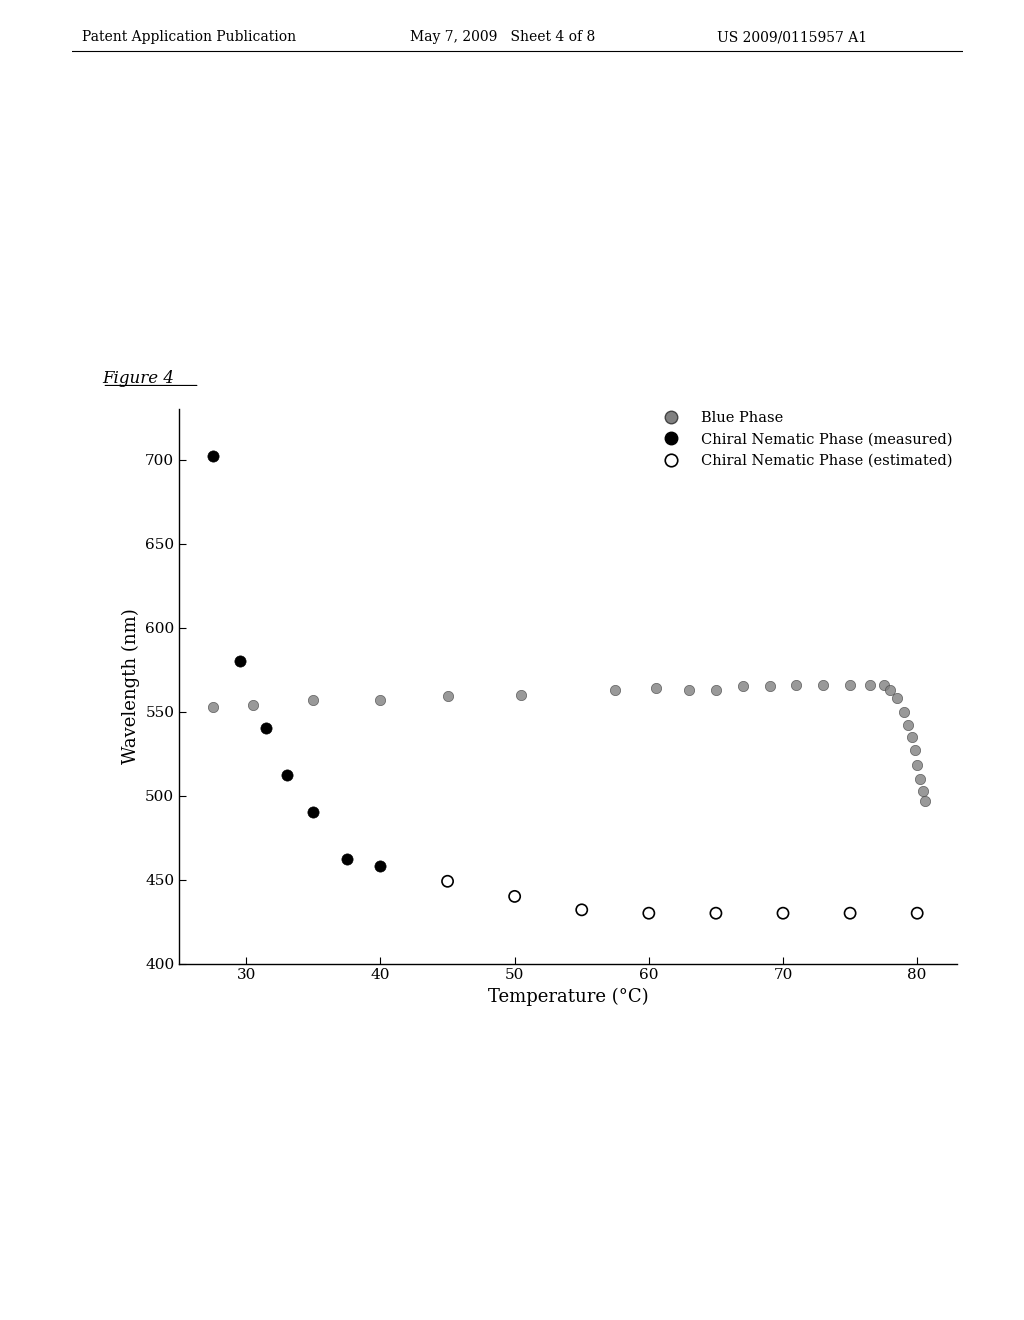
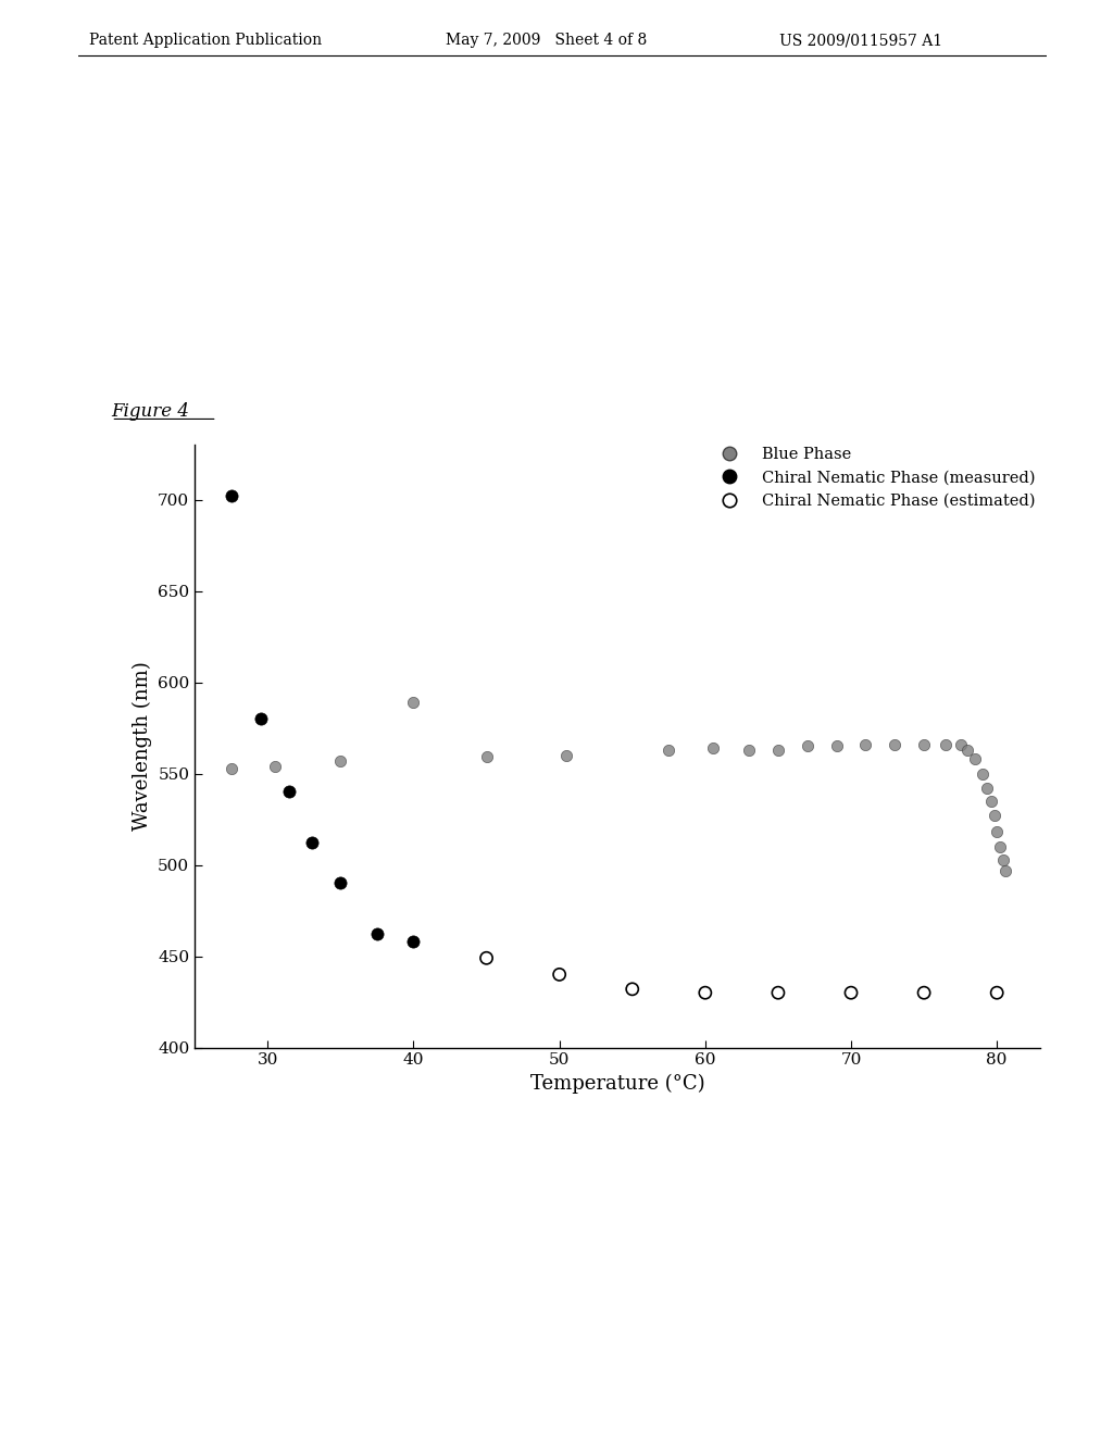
Blue Phase/40: 557 -> 589
